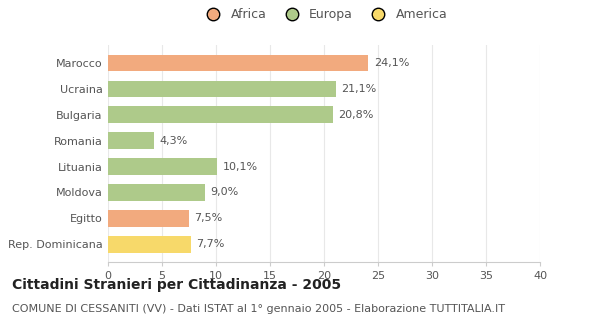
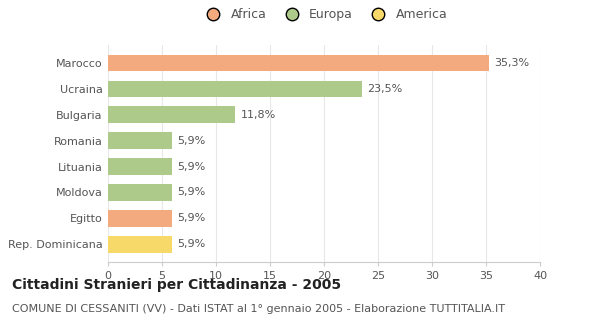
Marocco: 24,1% -> 35,3%
Ucraina: 21,1% -> 23,5%
Bulgaria: 20,8% -> 11,8%
Romania: 4,3% -> 5,9%
Lituania: 10,1% -> 5,9%
Moldova: 9,0% -> 5,9%
Egitto: 7,5% -> 5,9%
Rep. Dominicana: 7,7% -> 5,9%
